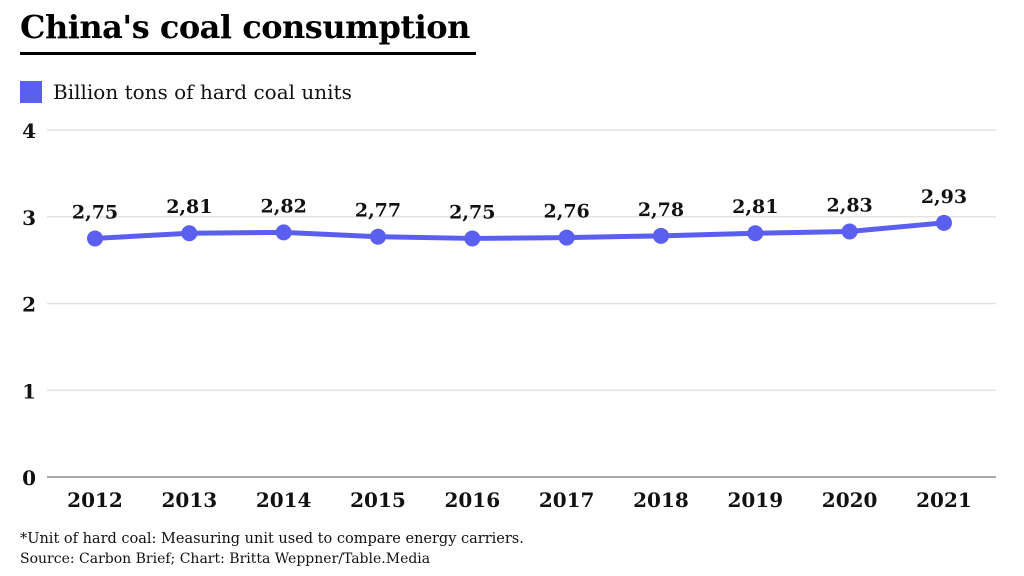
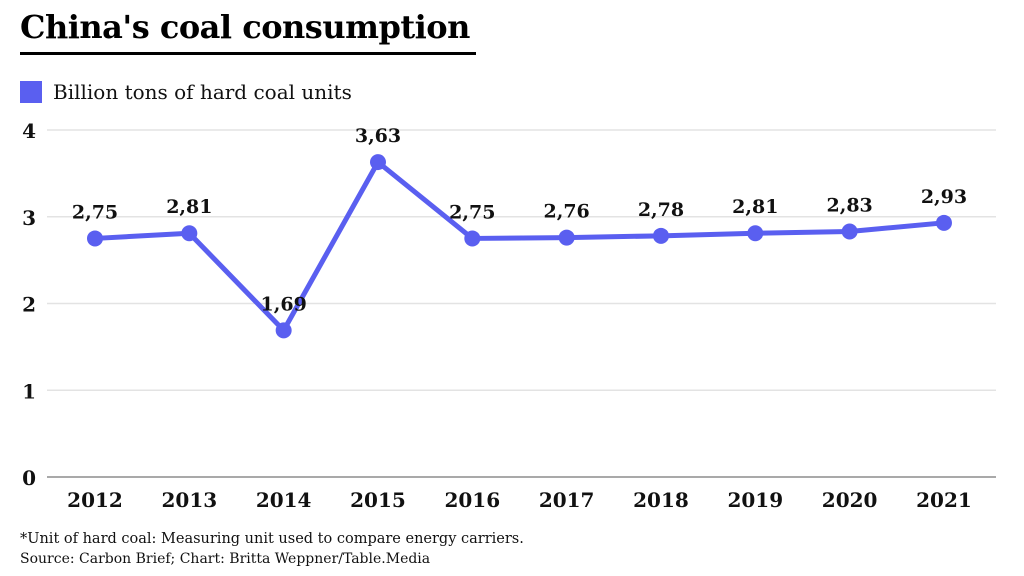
2014: 2,82 -> 1,69
2015: 2,77 -> 3,63
